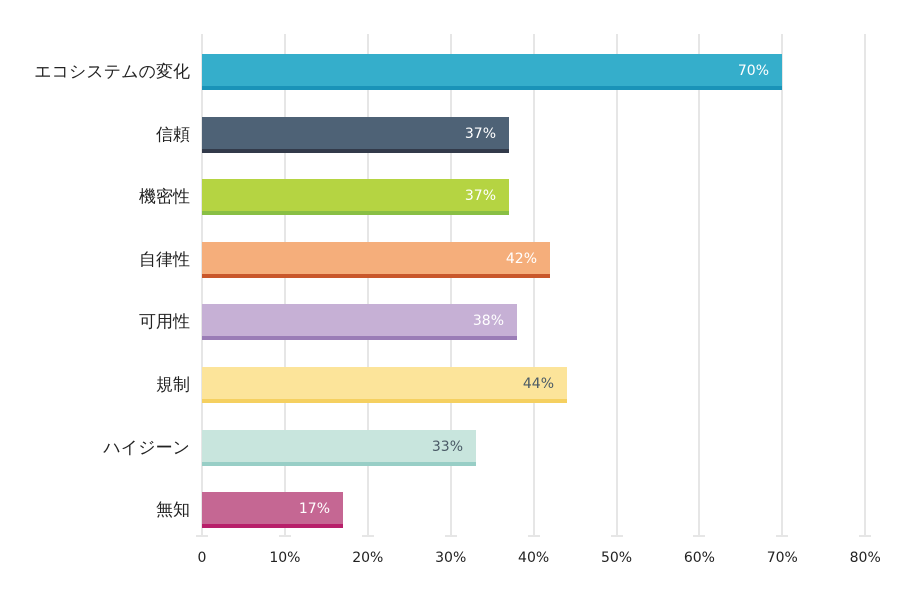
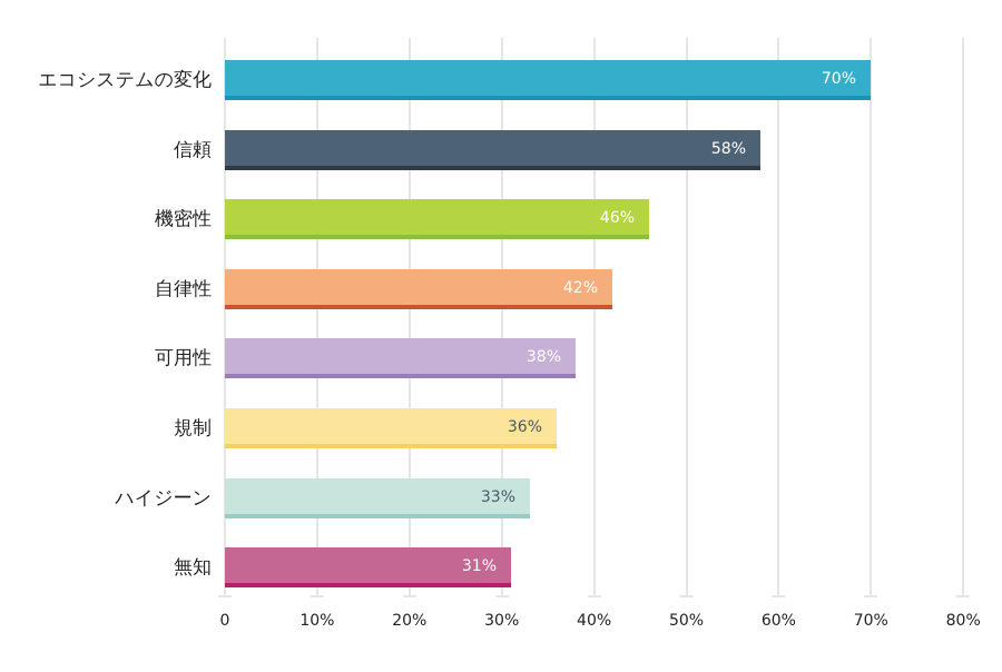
信頼: 37% -> 58%
機密性: 37% -> 46%
規制: 44% -> 36%
無知: 17% -> 31%
